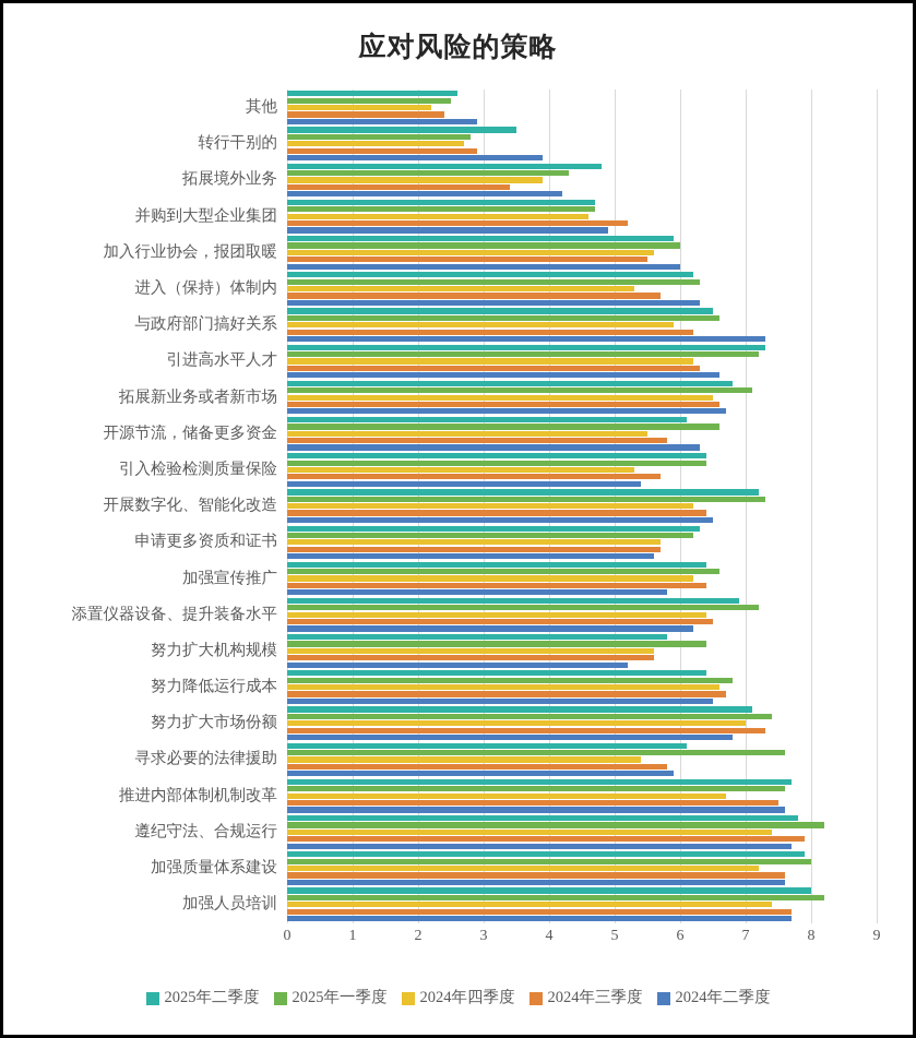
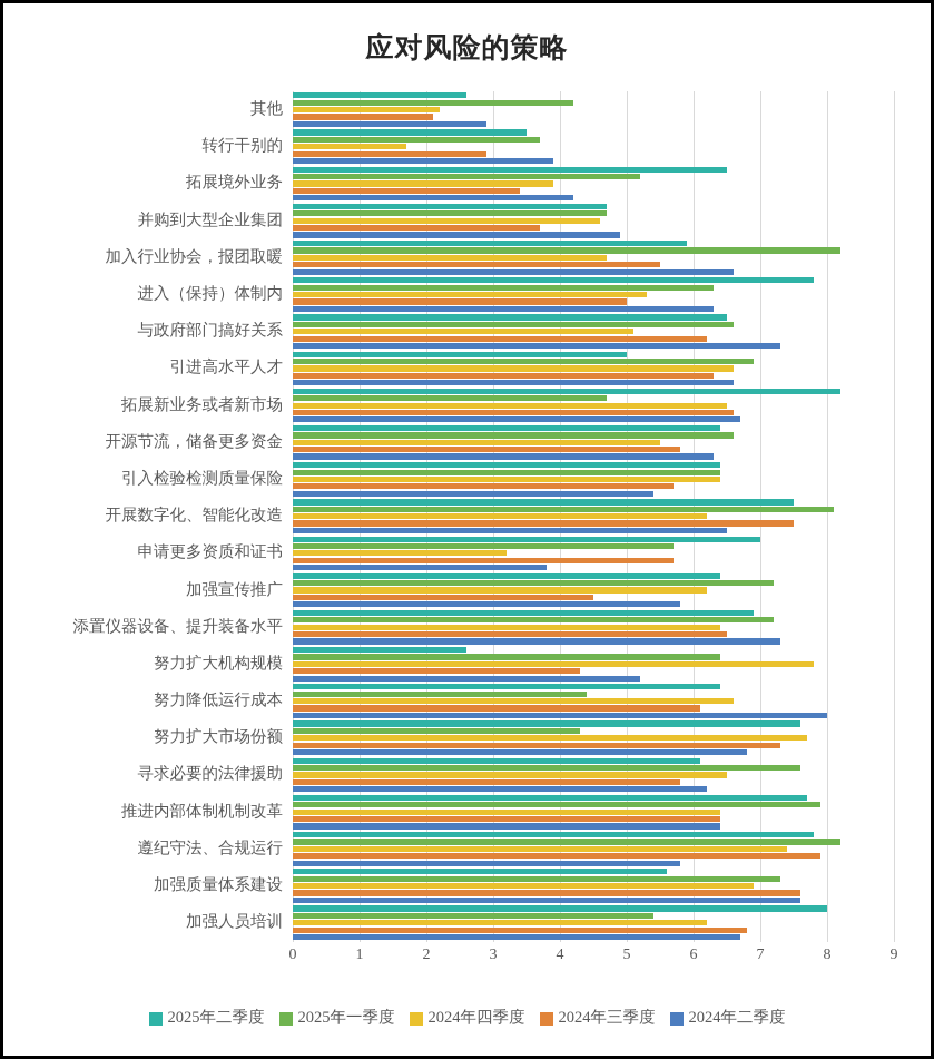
2025年一季度/其他: 2.5 -> 4.2
2024年三季度/其他: 2.4 -> 2.1
2025年一季度/转行干别的: 2.8 -> 3.7
2024年四季度/转行干别的: 2.7 -> 1.7
2025年二季度/拓展境外业务: 4.8 -> 6.5
2025年一季度/拓展境外业务: 4.3 -> 5.2
2024年三季度/并购到大型企业集团: 5.2 -> 3.7
2025年一季度/加入行业协会，报团取暖: 6.0 -> 8.2
2024年四季度/加入行业协会，报团取暖: 5.6 -> 4.7
2024年二季度/加入行业协会，报团取暖: 6.0 -> 6.6
2025年二季度/进入（保持）体制内: 6.2 -> 7.8
2024年三季度/进入（保持）体制内: 5.7 -> 5.0
2024年四季度/与政府部门搞好关系: 5.9 -> 5.1
2025年二季度/引进高水平人才: 7.3 -> 5.0
2025年一季度/引进高水平人才: 7.2 -> 6.9
2024年四季度/引进高水平人才: 6.2 -> 6.6
2025年二季度/拓展新业务或者新市场: 6.8 -> 8.2
2025年一季度/拓展新业务或者新市场: 7.1 -> 4.7
2025年二季度/开源节流，储备更多资金: 6.1 -> 6.4
2024年四季度/引入检验检测质量保险: 5.3 -> 6.4
2025年二季度/开展数字化、智能化改造: 7.2 -> 7.5
2025年一季度/开展数字化、智能化改造: 7.3 -> 8.1
2024年三季度/开展数字化、智能化改造: 6.4 -> 7.5
2025年二季度/申请更多资质和证书: 6.3 -> 7.0
2025年一季度/申请更多资质和证书: 6.2 -> 5.7
2024年四季度/申请更多资质和证书: 5.7 -> 3.2
2024年二季度/申请更多资质和证书: 5.6 -> 3.8
2025年一季度/加强宣传推广: 6.6 -> 7.2
2024年三季度/加强宣传推广: 6.4 -> 4.5
2024年二季度/添置仪器设备、提升装备水平: 6.2 -> 7.3
2025年二季度/努力扩大机构规模: 5.8 -> 2.6
2024年四季度/努力扩大机构规模: 5.6 -> 7.8
2024年三季度/努力扩大机构规模: 5.6 -> 4.3
2025年一季度/努力降低运行成本: 6.8 -> 4.4
2024年三季度/努力降低运行成本: 6.7 -> 6.1
2024年二季度/努力降低运行成本: 6.5 -> 8.0
2025年二季度/努力扩大市场份额: 7.1 -> 7.6
2025年一季度/努力扩大市场份额: 7.4 -> 4.3
2024年四季度/努力扩大市场份额: 7.0 -> 7.7
2024年四季度/寻求必要的法律援助: 5.4 -> 6.5
2024年二季度/寻求必要的法律援助: 5.9 -> 6.2
2025年一季度/推进内部体制机制改革: 7.6 -> 7.9
2024年四季度/推进内部体制机制改革: 6.7 -> 6.4
2024年三季度/推进内部体制机制改革: 7.5 -> 6.4
2024年二季度/推进内部体制机制改革: 7.6 -> 6.4
2024年二季度/遵纪守法、合规运行: 7.7 -> 5.8
2025年二季度/加强质量体系建设: 7.9 -> 5.6
2025年一季度/加强质量体系建设: 8.0 -> 7.3
2024年四季度/加强质量体系建设: 7.2 -> 6.9
2025年一季度/加强人员培训: 8.2 -> 5.4
2024年四季度/加强人员培训: 7.4 -> 6.2
2024年三季度/加强人员培训: 7.7 -> 6.8
2024年二季度/加强人员培训: 7.7 -> 6.7
